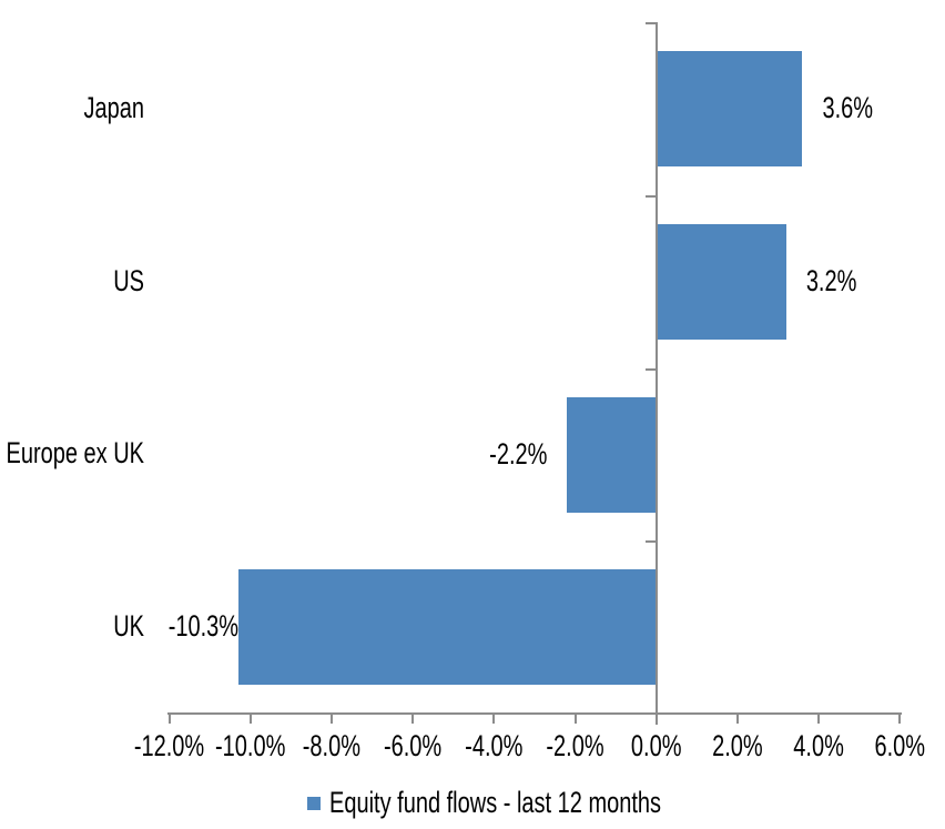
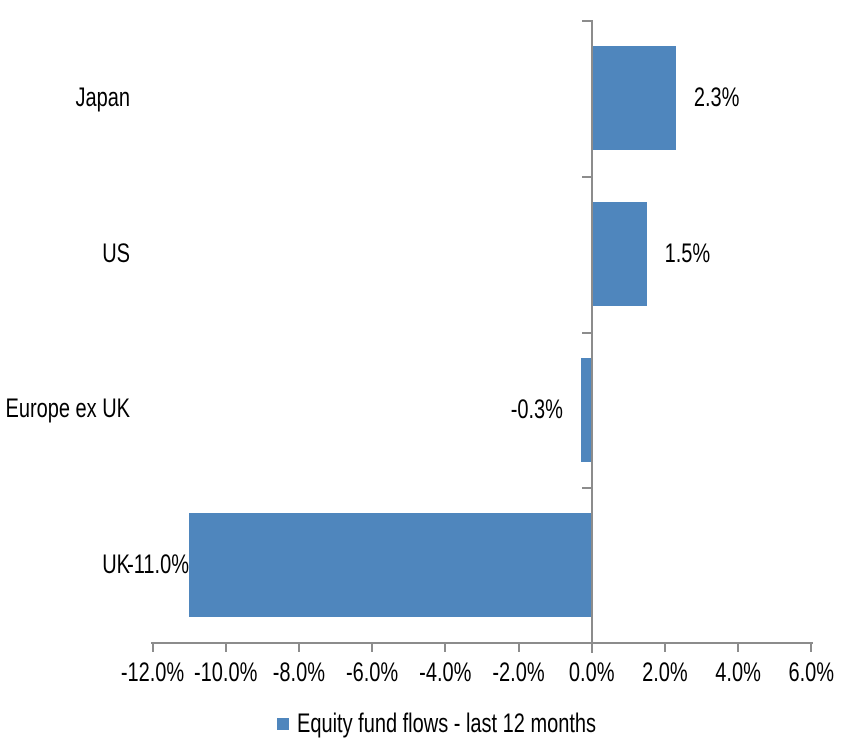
Japan: 3.6% -> 2.3%
US: 3.2% -> 1.5%
Europe ex UK: -2.2% -> -0.3%
UK: -10.3% -> -11.0%
